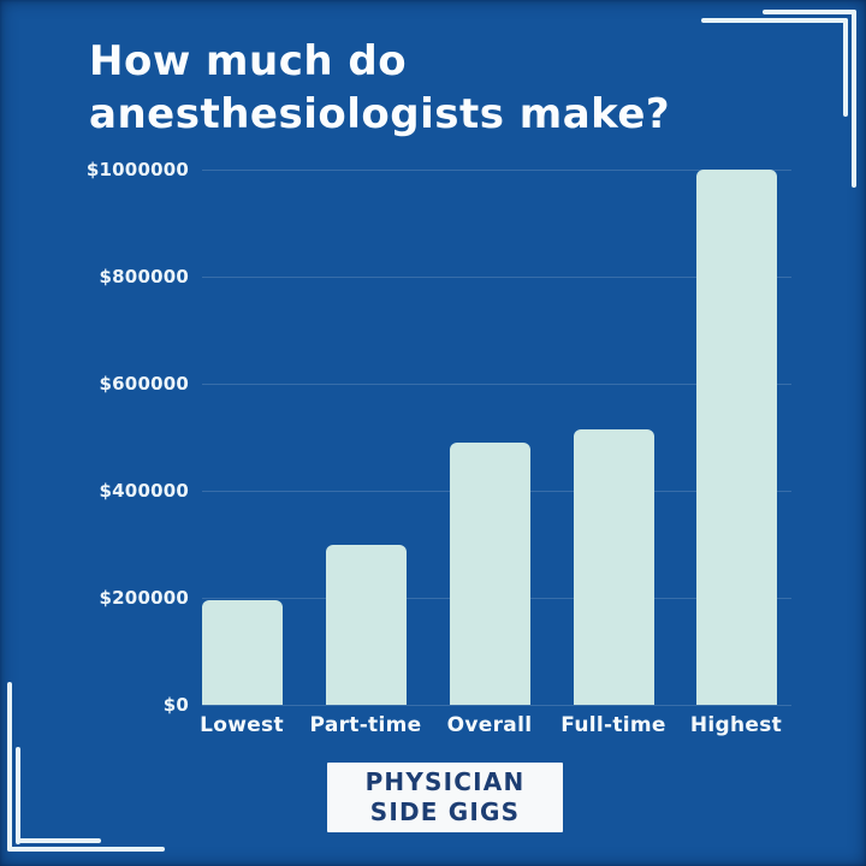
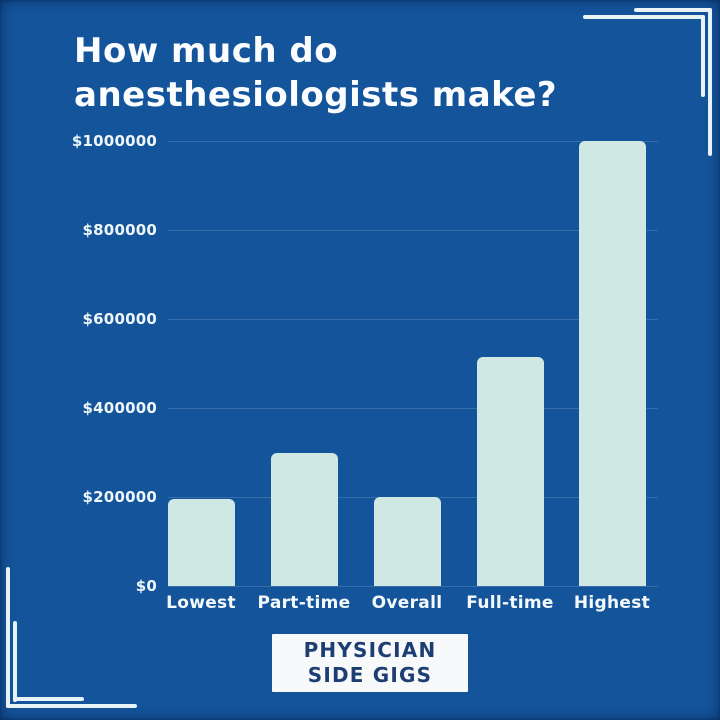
Overall: $490000 -> $200000
